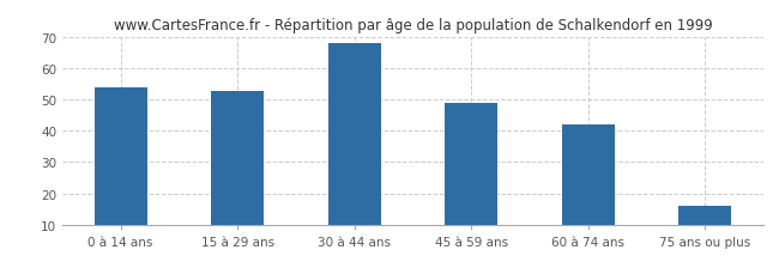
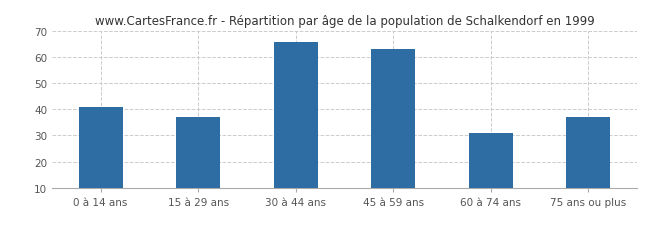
0 à 14 ans: 54 -> 41
15 à 29 ans: 53 -> 37
30 à 44 ans: 68 -> 66
45 à 59 ans: 49 -> 63
60 à 74 ans: 42 -> 31
75 ans ou plus: 16 -> 37
